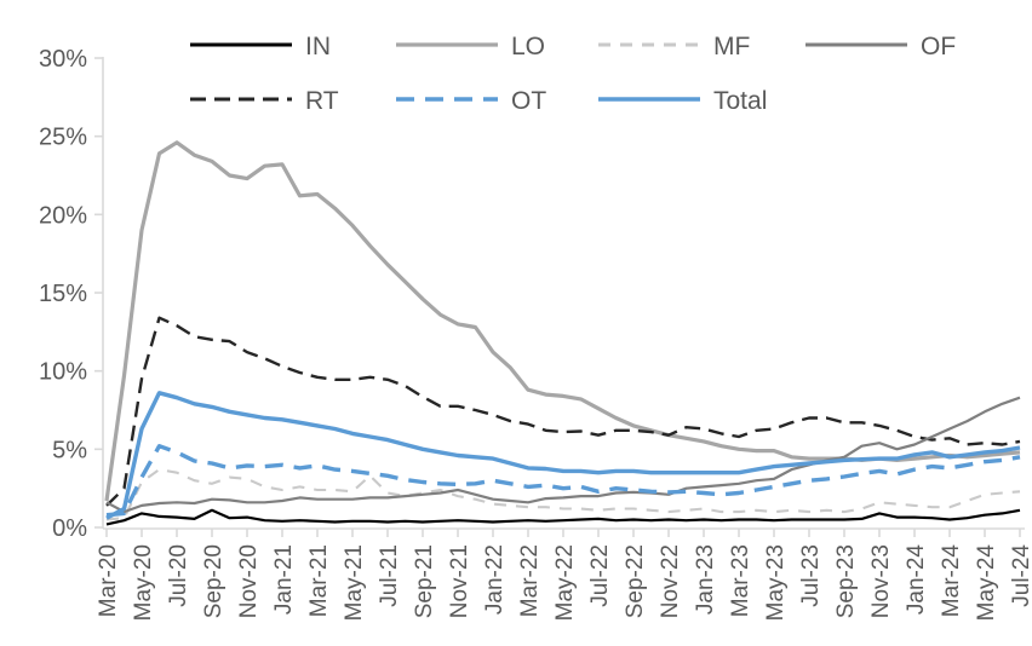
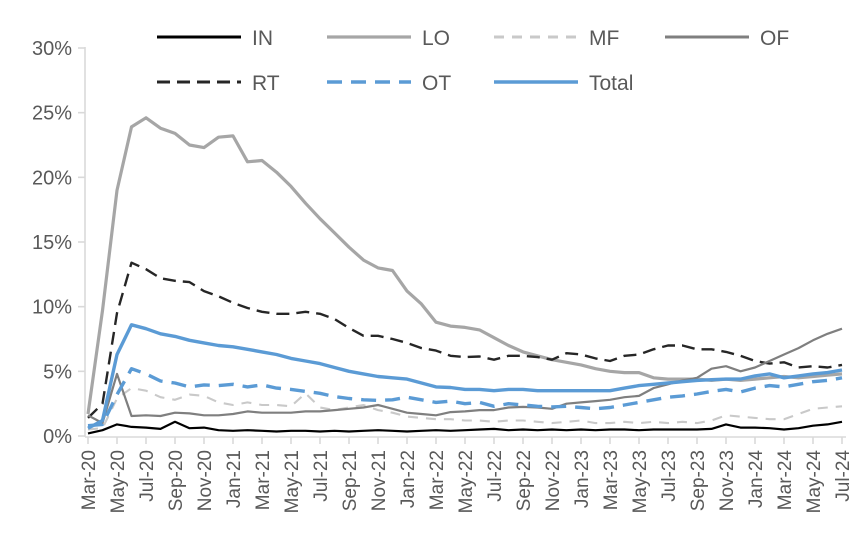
OF/May-20: 1.4% -> 4.8%
